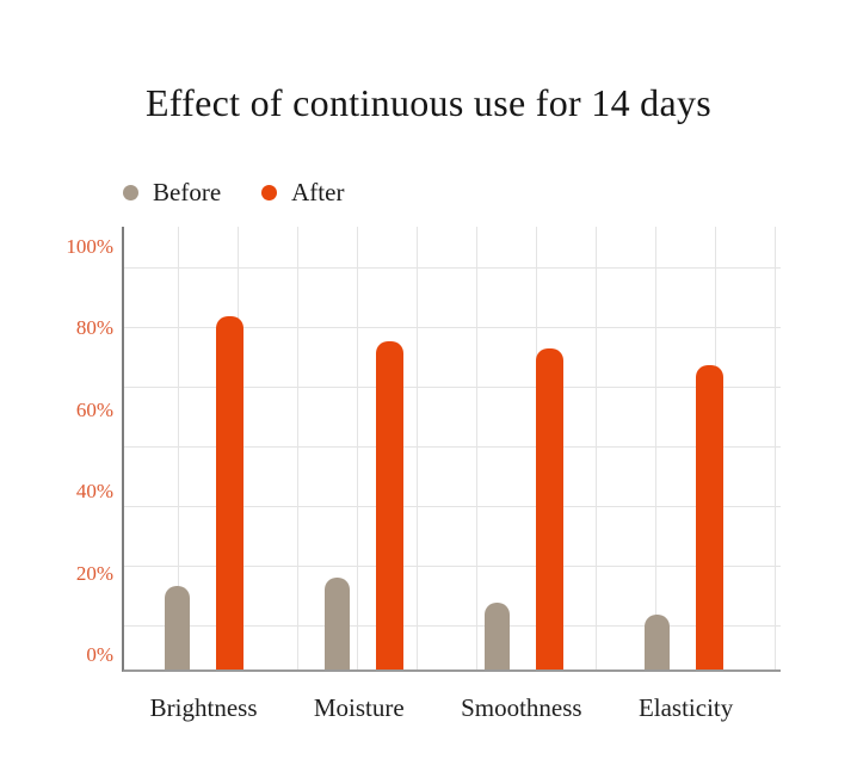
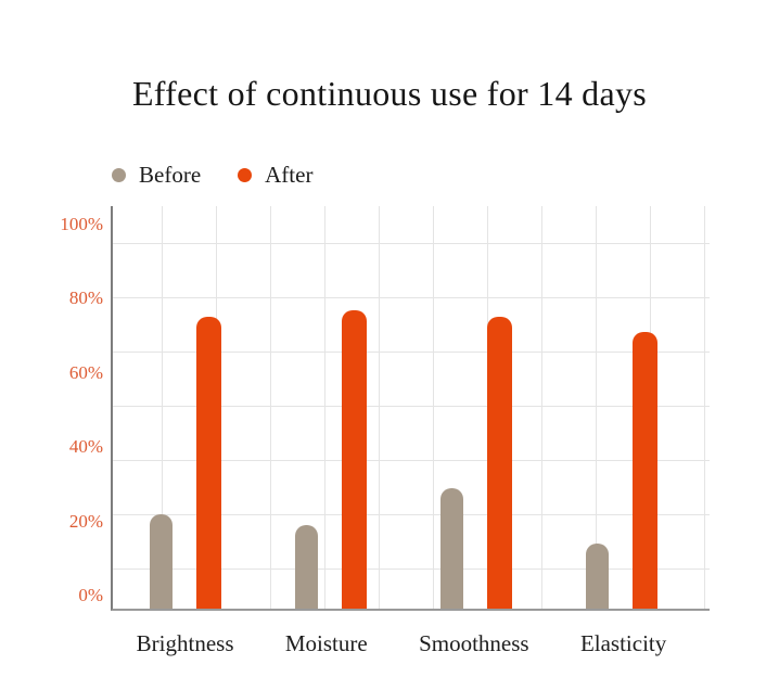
Before/Brightness: 17% -> 22%
After/Brightness: 83% -> 75%
Before/Smoothness: 13% -> 29%
Before/Elasticity: 10% -> 14%
